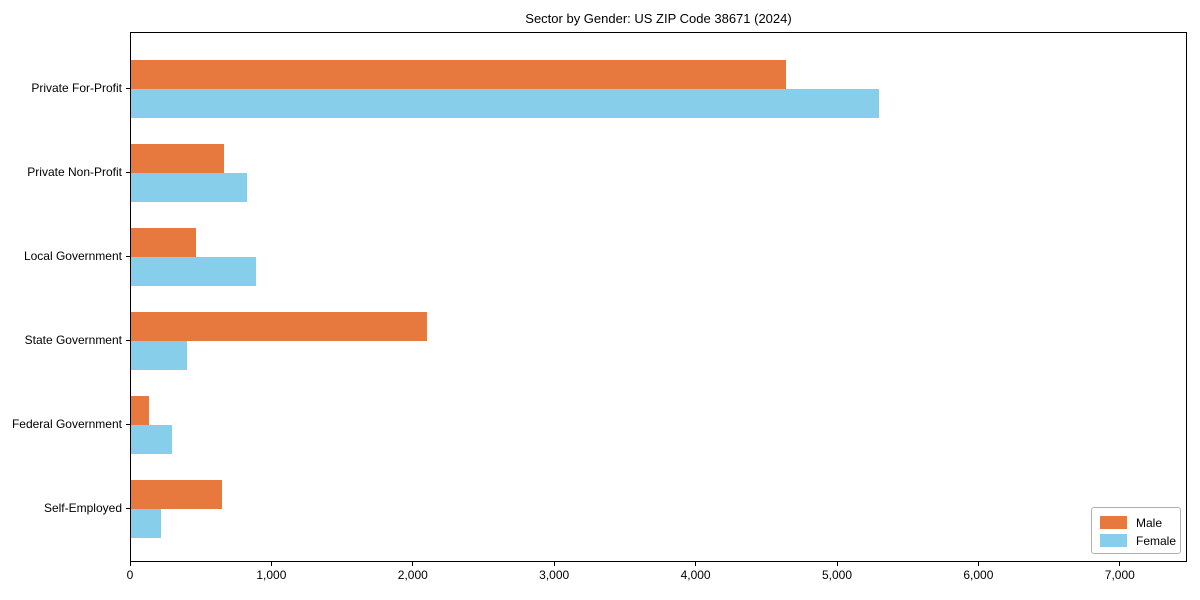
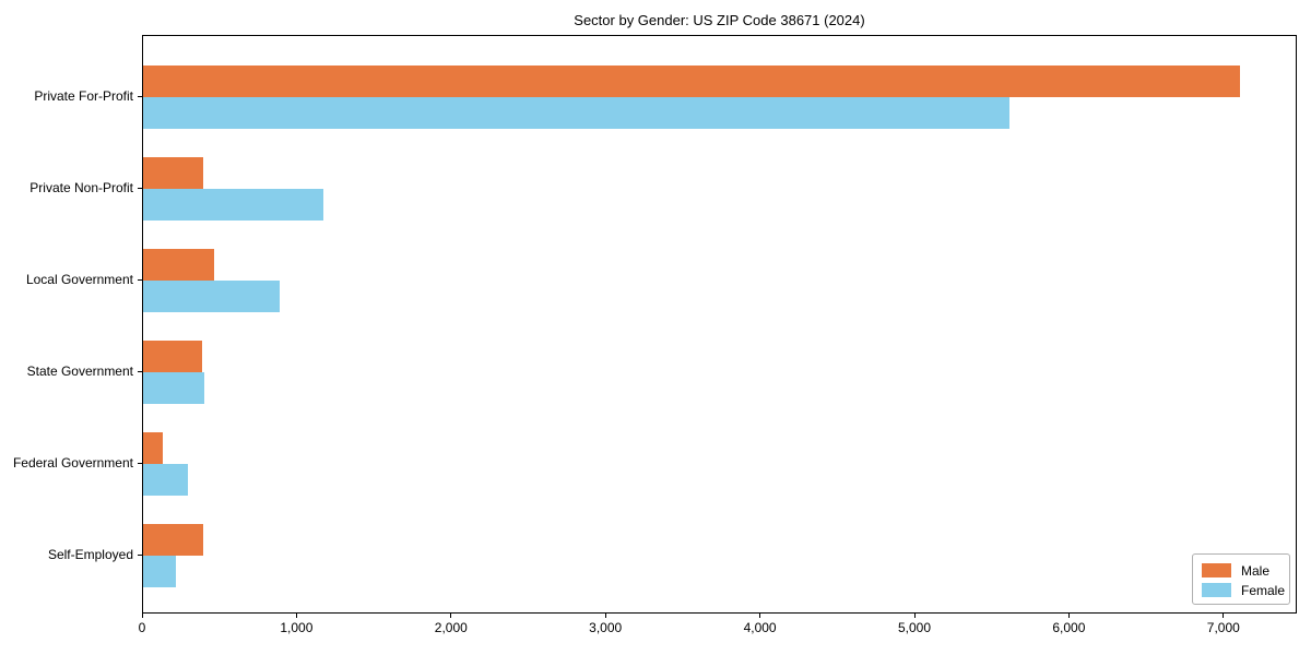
Male/Private For-Profit: 4630 -> 7100
Female/Private For-Profit: 5290 -> 5610
Male/Private Non-Profit: 660 -> 390
Female/Private Non-Profit: 820 -> 1170
Male/State Government: 2090 -> 380
Male/Self-Employed: 640 -> 390
